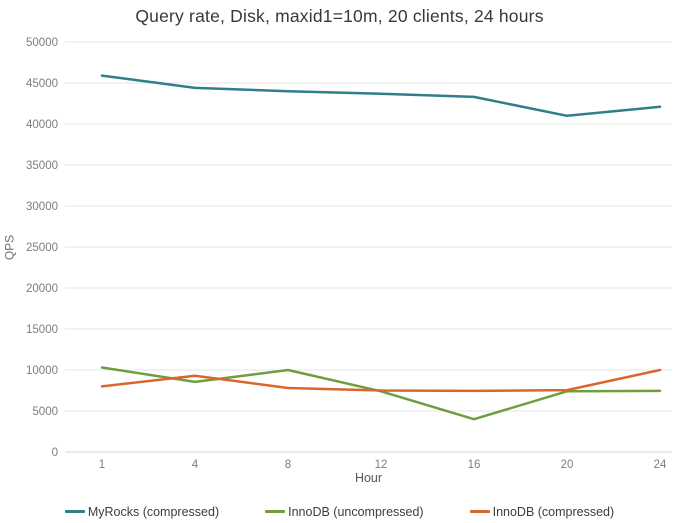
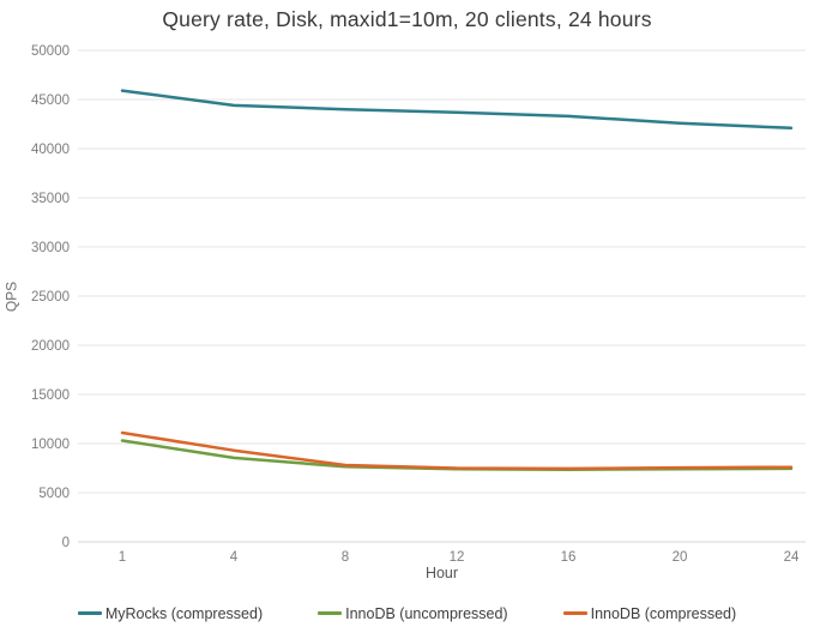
InnoDB (compressed)/1: 8000 -> 11000
InnoDB (uncompressed)/8: 10000 -> 8000
InnoDB (uncompressed)/16: 4000 -> 7000
MyRocks (compressed)/20: 41000 -> 43000
InnoDB (compressed)/24: 10000 -> 8000
